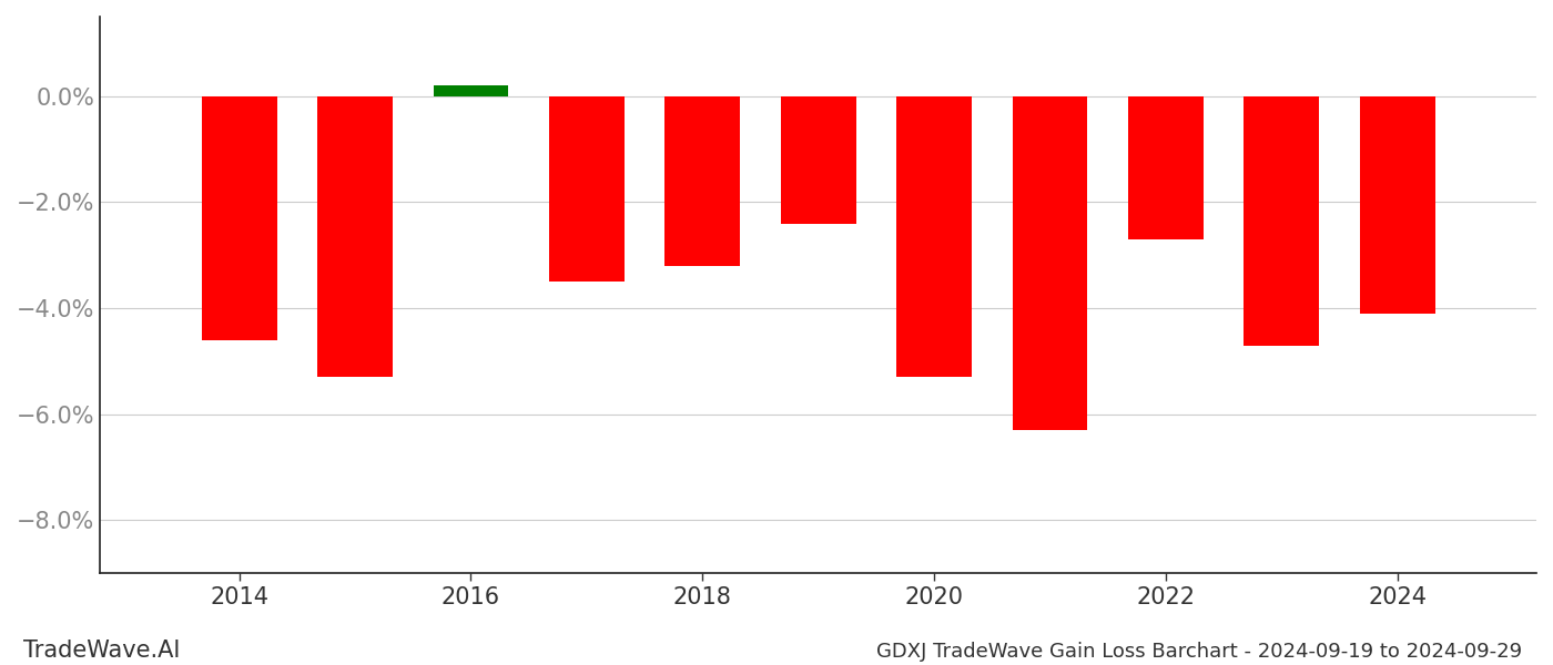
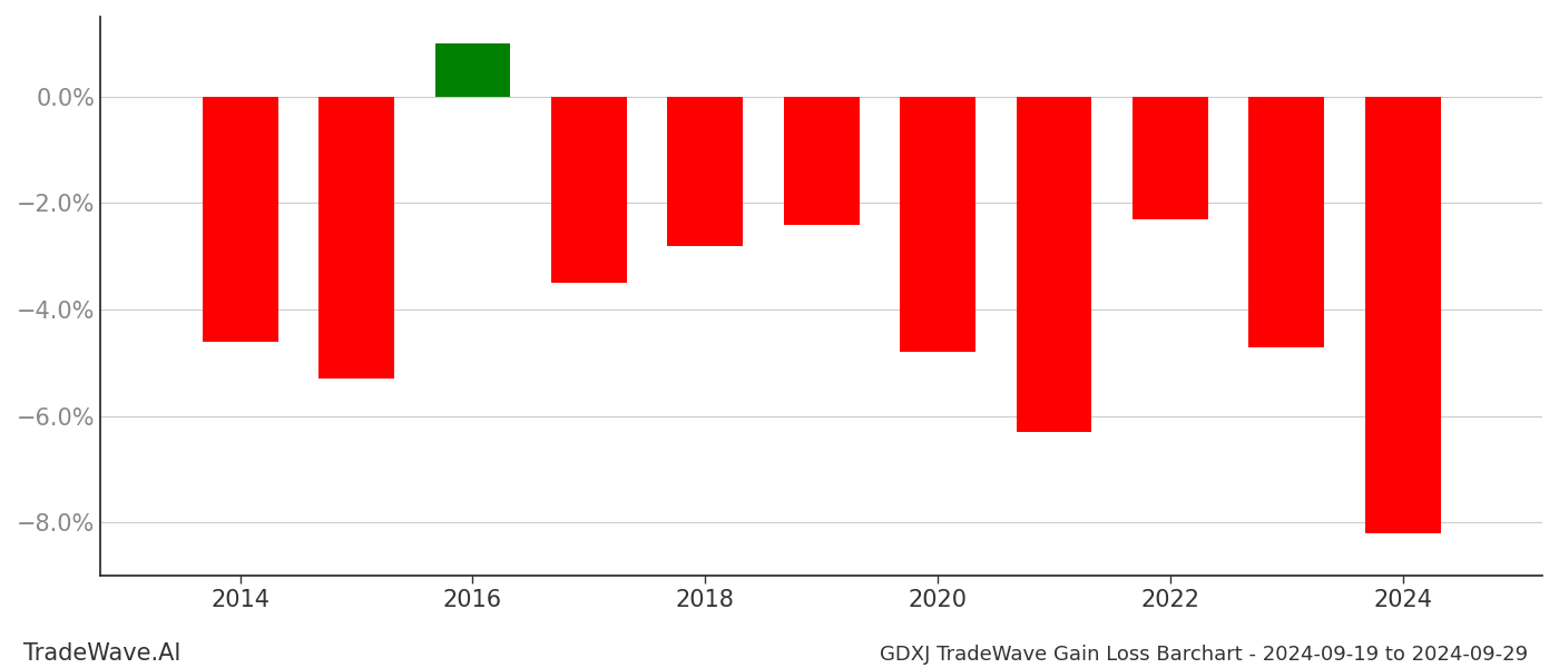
2016: 0.2% -> 1.0%
2018: -3.2% -> -2.8%
2020: -5.3% -> -4.8%
2022: -2.7% -> -2.3%
2024: -4.1% -> -8.2%
